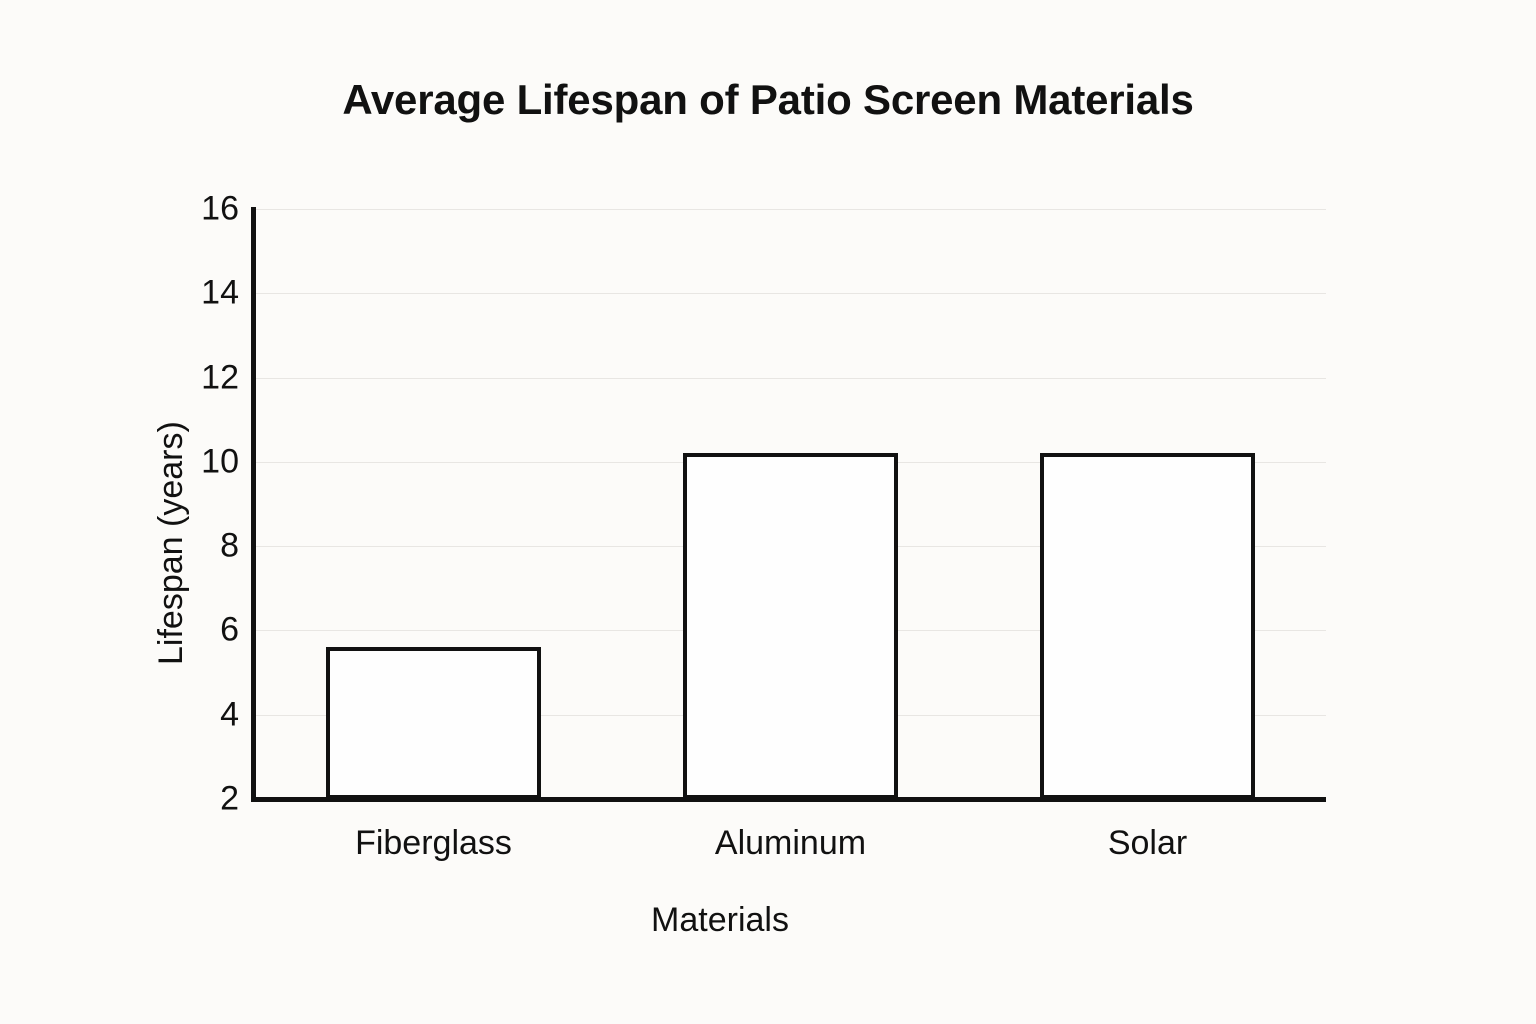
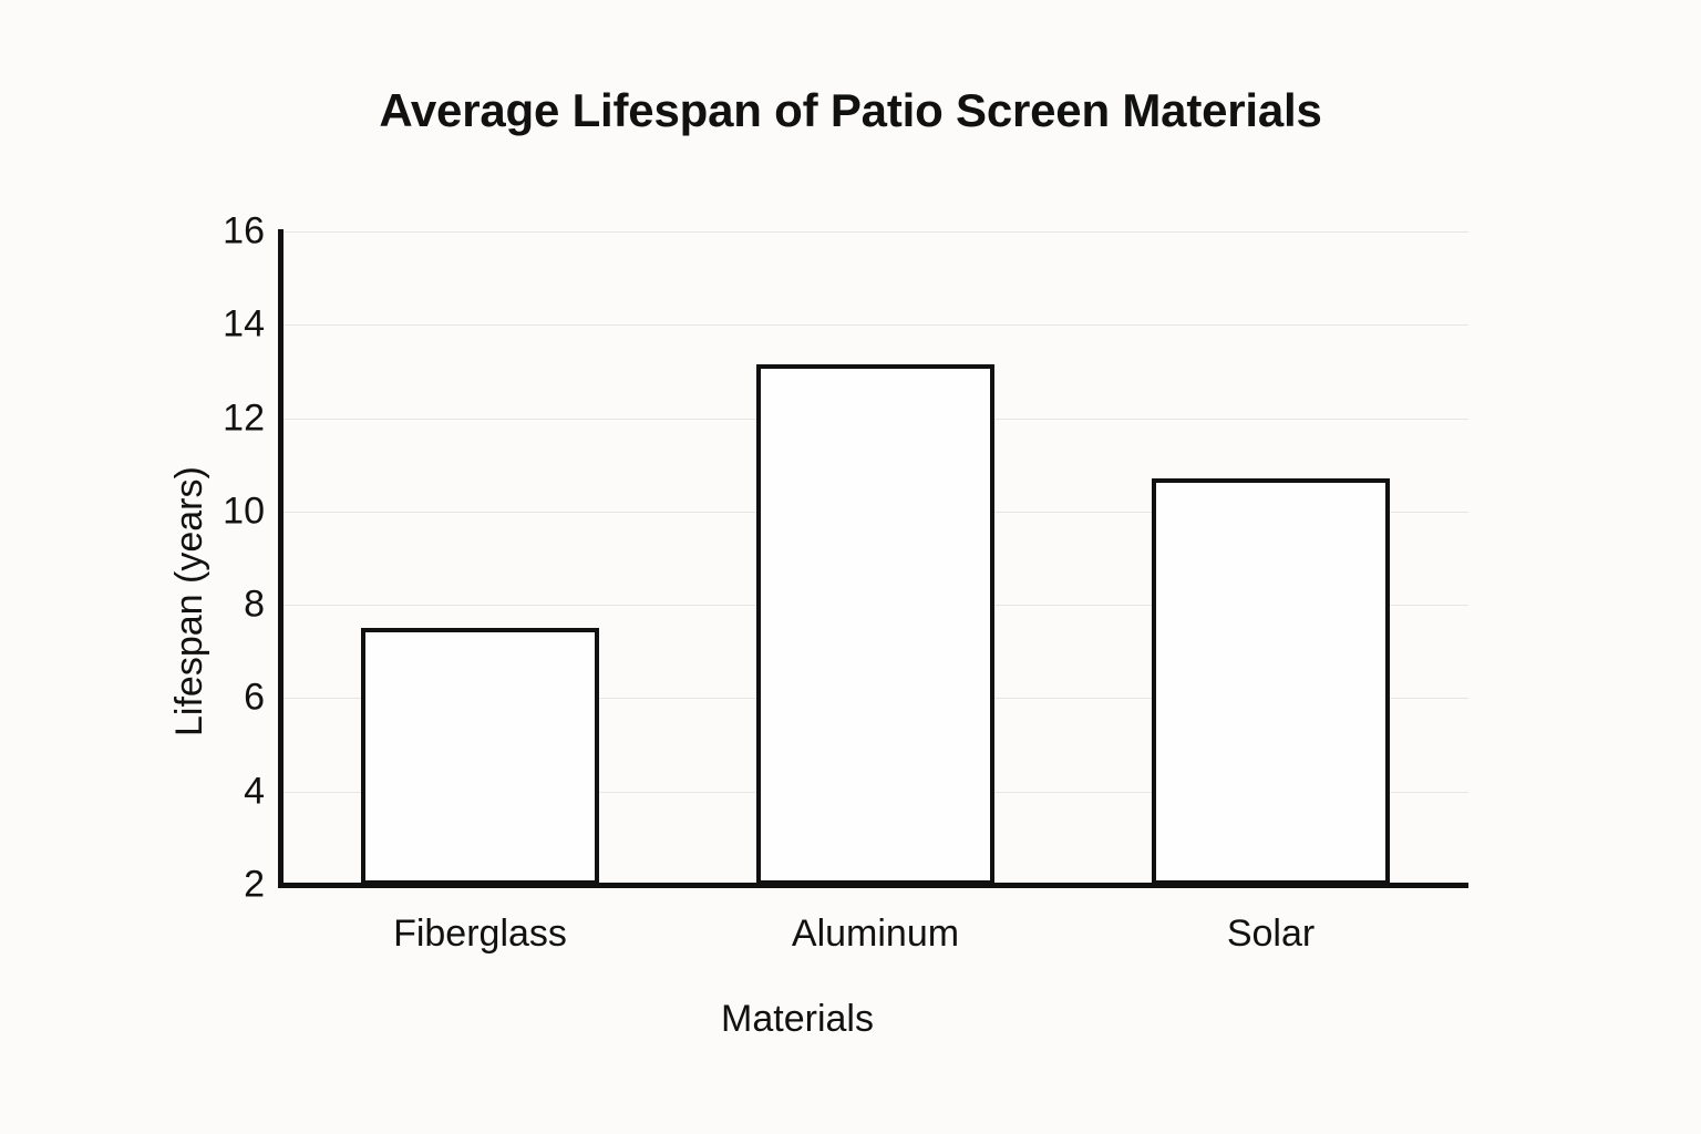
Fiberglass: 5.6 -> 7.5
Aluminum: 10.2 -> 13.2
Solar: 10.2 -> 10.7
